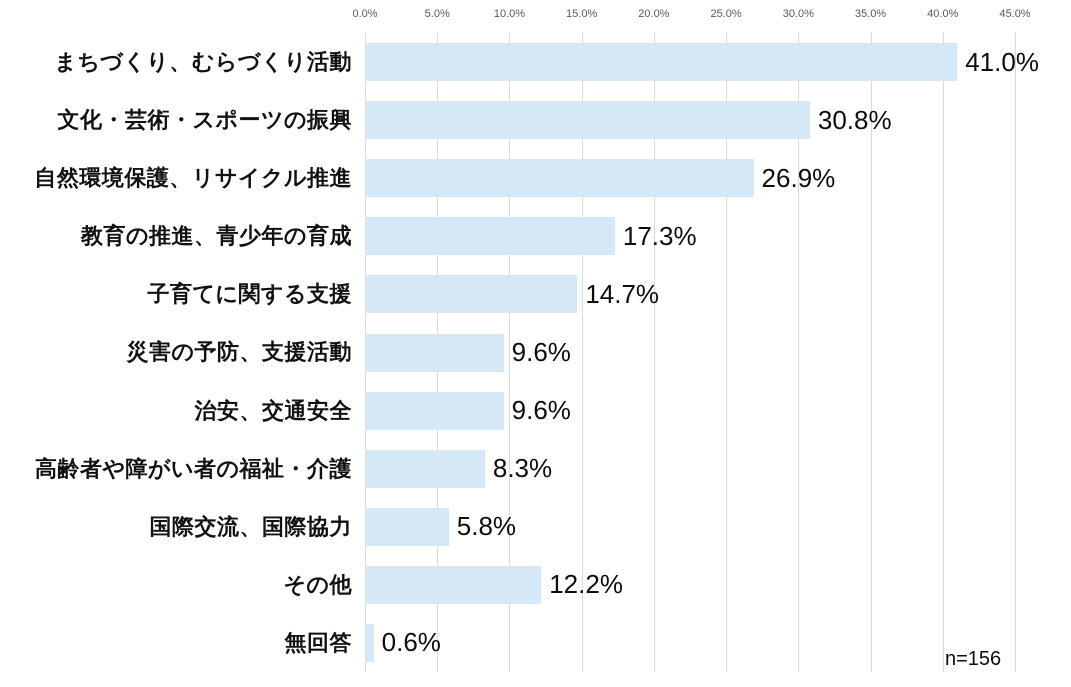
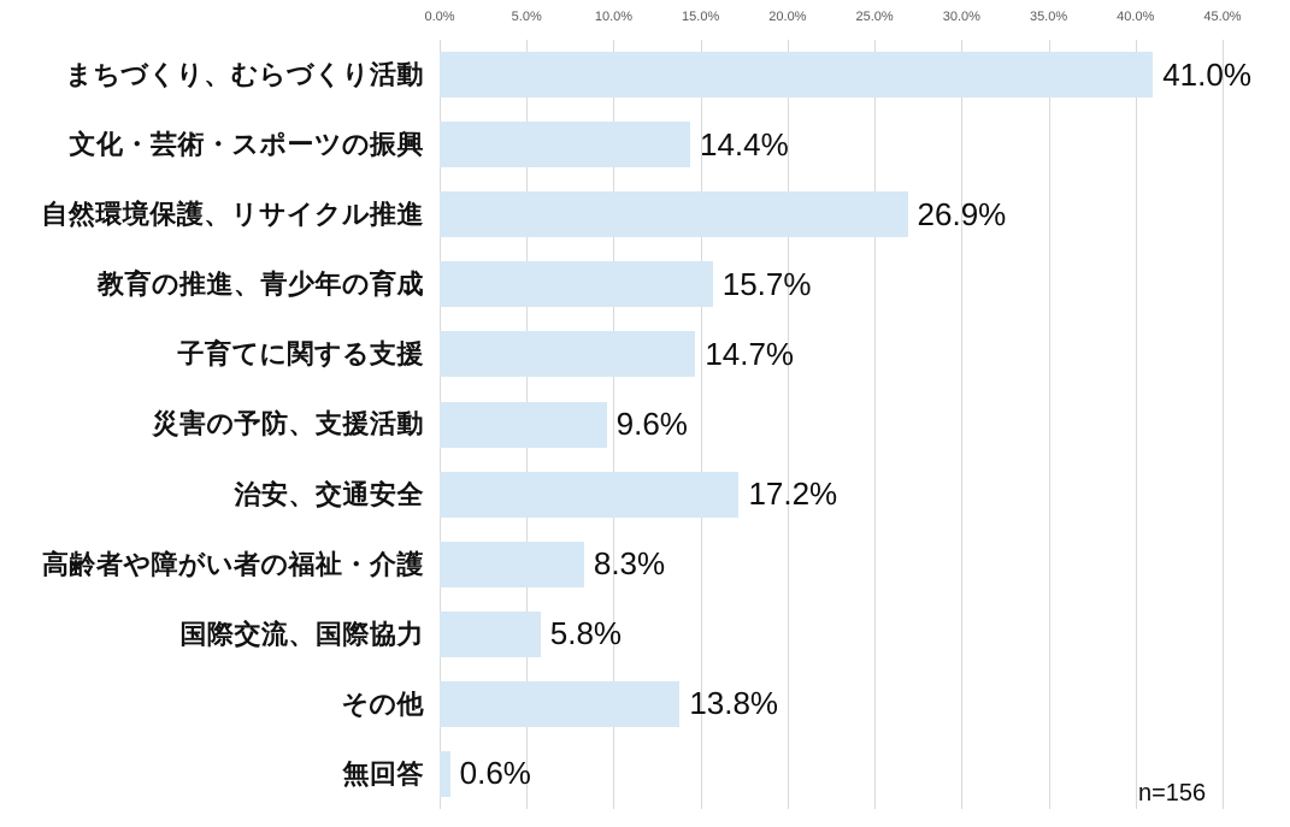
文化・芸術・スポーツの振興: 30.8% -> 14.4%
教育の推進、青少年の育成: 17.3% -> 15.7%
治安、交通安全: 9.6% -> 17.2%
その他: 12.2% -> 13.8%
